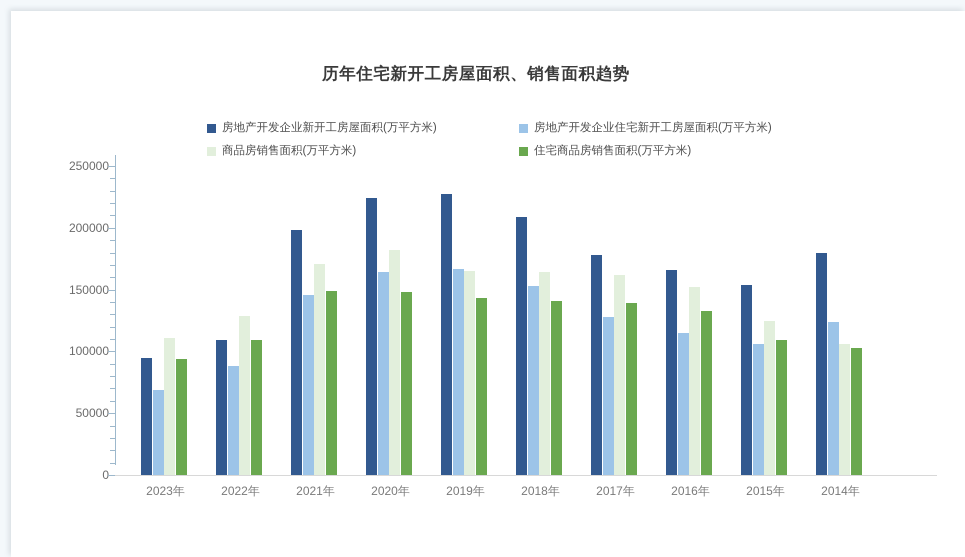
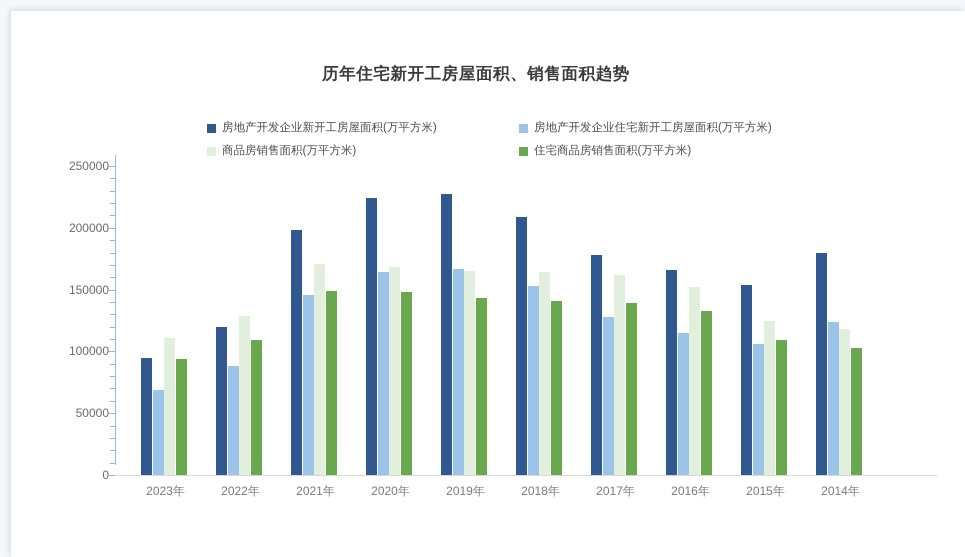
房地产开发企业新开工房屋面积(万平方米)/2022年: 109000 -> 120000
商品房销售面积(万平方米)/2020年: 182000 -> 168000
商品房销售面积(万平方米)/2014年: 106000 -> 118000
